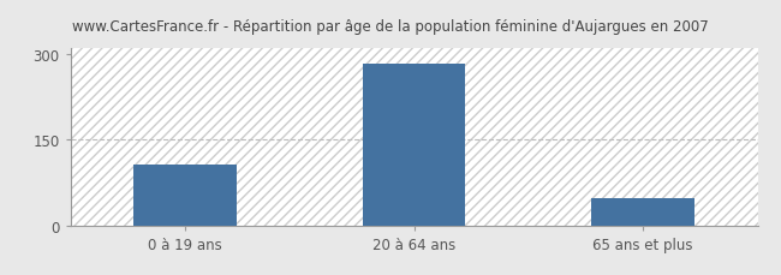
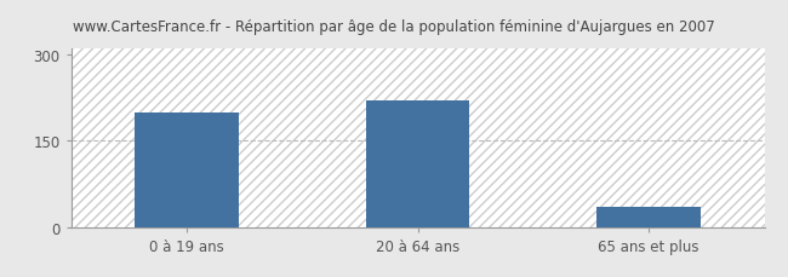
0 à 19 ans: 107 -> 200
20 à 64 ans: 283 -> 220
65 ans et plus: 47 -> 35
